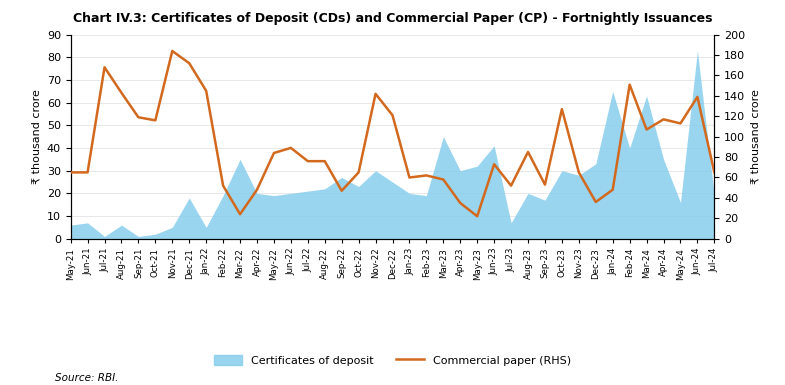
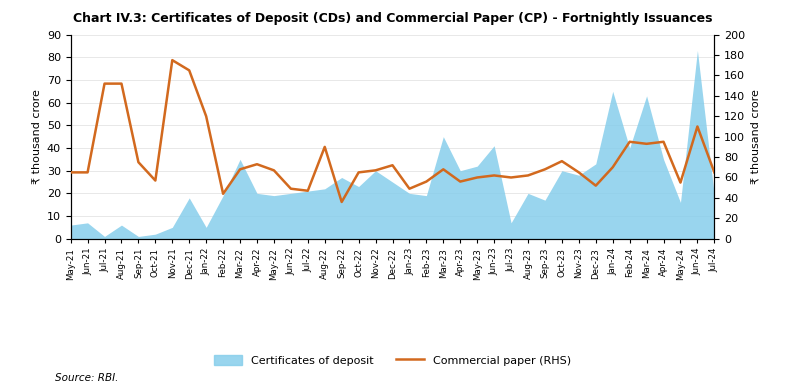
Commercial paper (RHS)/Jul-21: 168 -> 152
Commercial paper (RHS)/Aug-21: 143 -> 152
Commercial paper (RHS)/Sep-21: 119 -> 75
Commercial paper (RHS)/Oct-21: 116 -> 57
Commercial paper (RHS)/Nov-21: 184 -> 175
Commercial paper (RHS)/Dec-21: 172 -> 165
Commercial paper (RHS)/Jan-22: 145 -> 120
Commercial paper (RHS)/Feb-22: 52 -> 44
Commercial paper (RHS)/Mar-22: 24 -> 68
Commercial paper (RHS)/Apr-22: 48 -> 73
Commercial paper (RHS)/May-22: 84 -> 67
Commercial paper (RHS)/Jun-22: 89 -> 49
Commercial paper (RHS)/Jul-22: 76 -> 47
Commercial paper (RHS)/Aug-22: 76 -> 90
Commercial paper (RHS)/Sep-22: 47 -> 36
Commercial paper (RHS)/Nov-22: 142 -> 67
Commercial paper (RHS)/Dec-22: 121 -> 72
Commercial paper (RHS)/Jan-23: 60 -> 49
Commercial paper (RHS)/Feb-23: 62 -> 56
Commercial paper (RHS)/Mar-23: 58 -> 68
Commercial paper (RHS)/Apr-23: 35 -> 56
Commercial paper (RHS)/May-23: 22 -> 60
Commercial paper (RHS)/Jun-23: 73 -> 62
Commercial paper (RHS)/Jul-23: 52 -> 60
Commercial paper (RHS)/Aug-23: 85 -> 62
Commercial paper (RHS)/Sep-23: 53 -> 68
Commercial paper (RHS)/Oct-23: 127 -> 76
Commercial paper (RHS)/Dec-23: 36 -> 52
Commercial paper (RHS)/Jan-24: 48 -> 70
Commercial paper (RHS)/Feb-24: 151 -> 95
Commercial paper (RHS)/Mar-24: 107 -> 93
Commercial paper (RHS)/Apr-24: 117 -> 95
Commercial paper (RHS)/May-24: 113 -> 55
Commercial paper (RHS)/Jun-24: 139 -> 110
